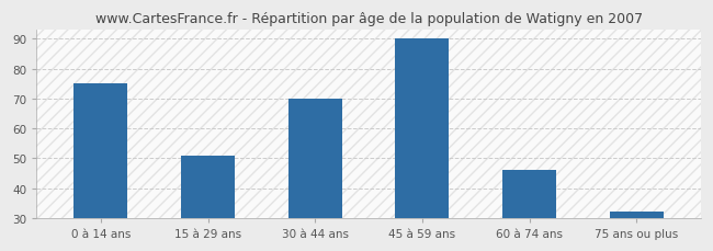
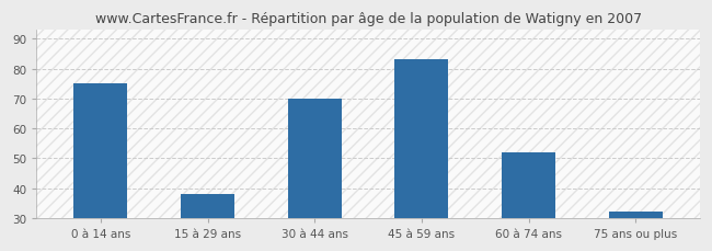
15 à 29 ans: 51 -> 38
45 à 59 ans: 90 -> 83
60 à 74 ans: 46 -> 52
